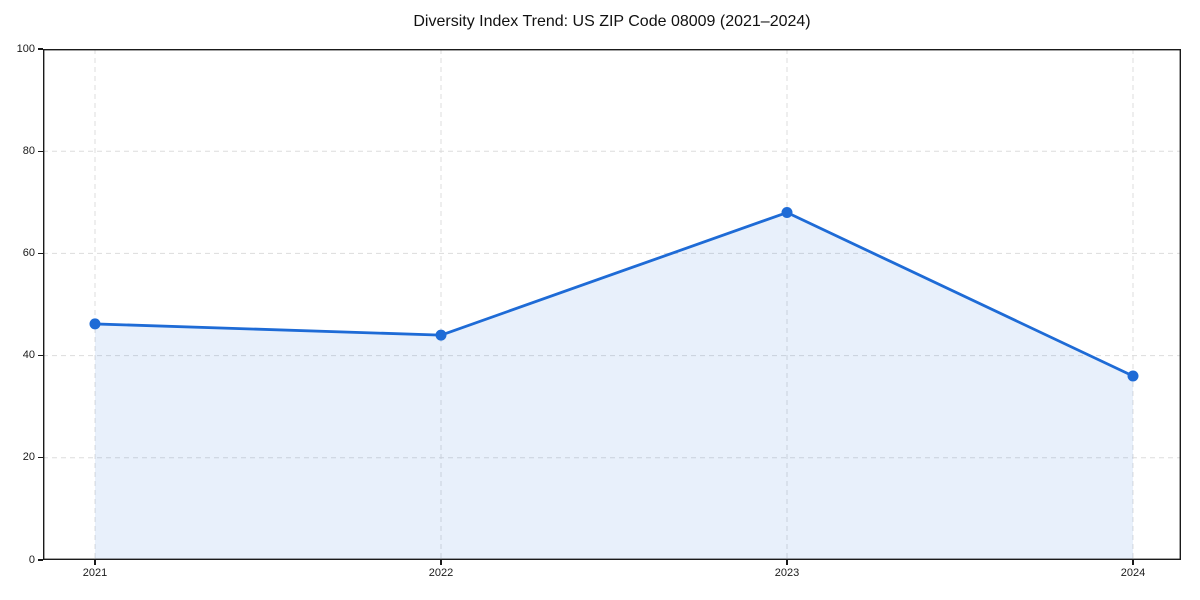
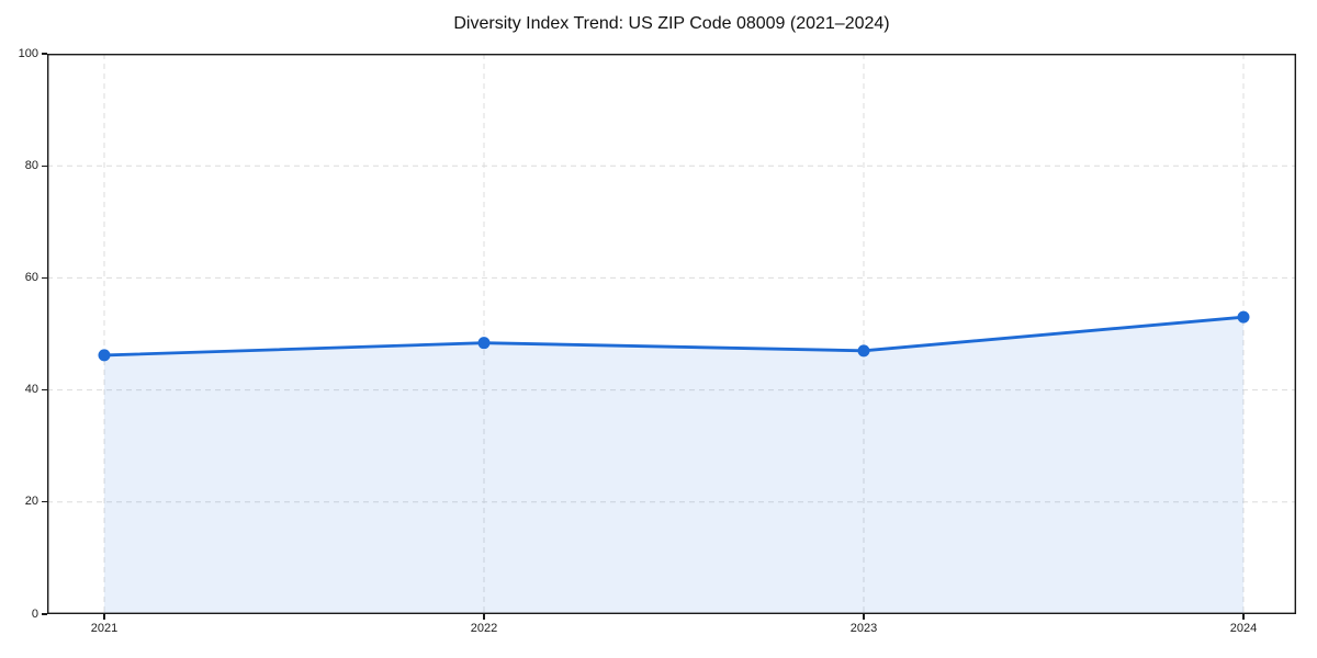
2022: 44 -> 48
2023: 68 -> 47
2024: 36 -> 53
